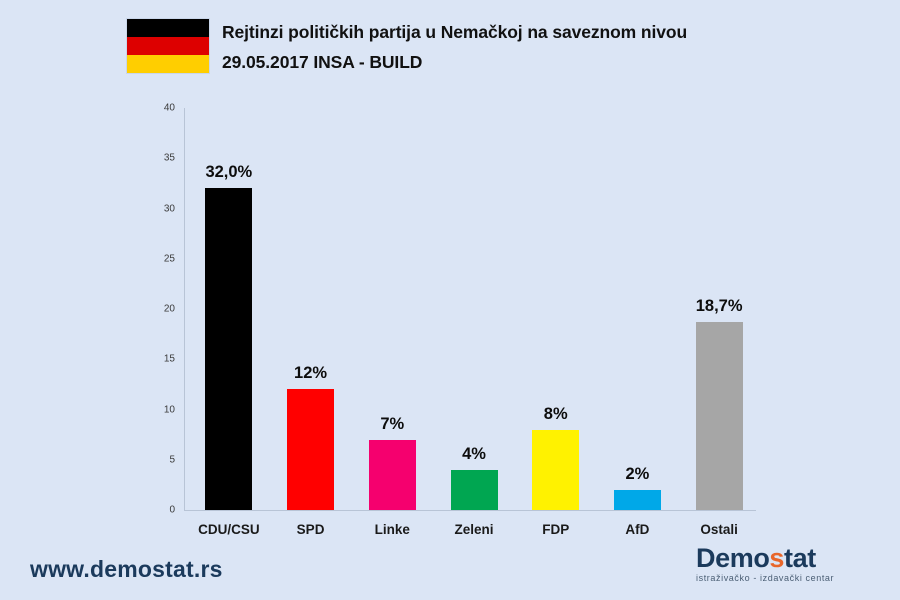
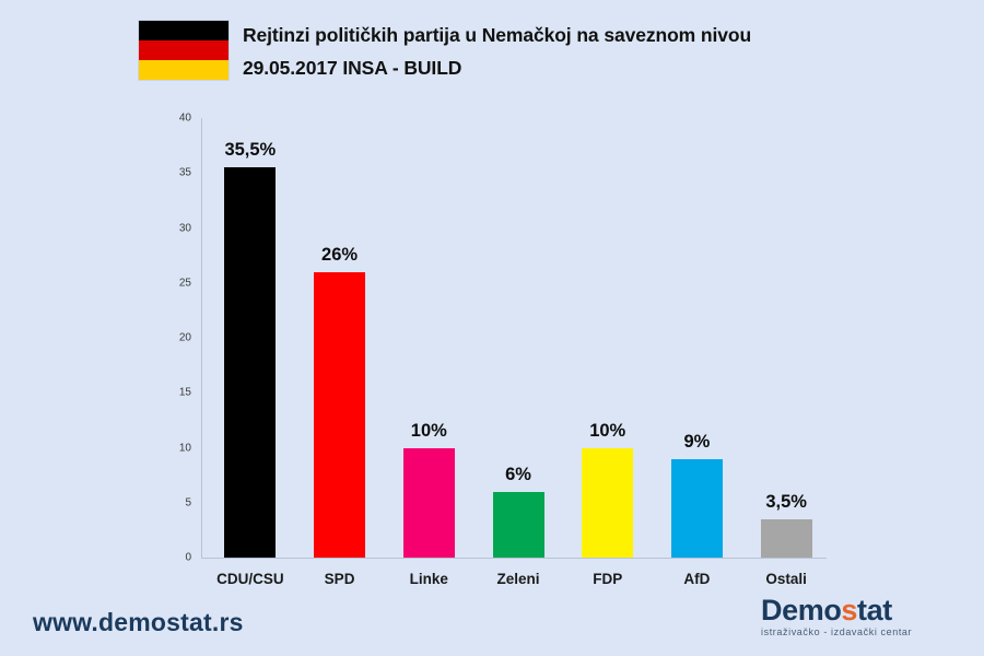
CDU/CSU: 32,0% -> 35,5%
SPD: 12% -> 26%
Linke: 7% -> 10%
Zeleni: 4% -> 6%
FDP: 8% -> 10%
AfD: 2% -> 9%
Ostali: 18,7% -> 3,5%
